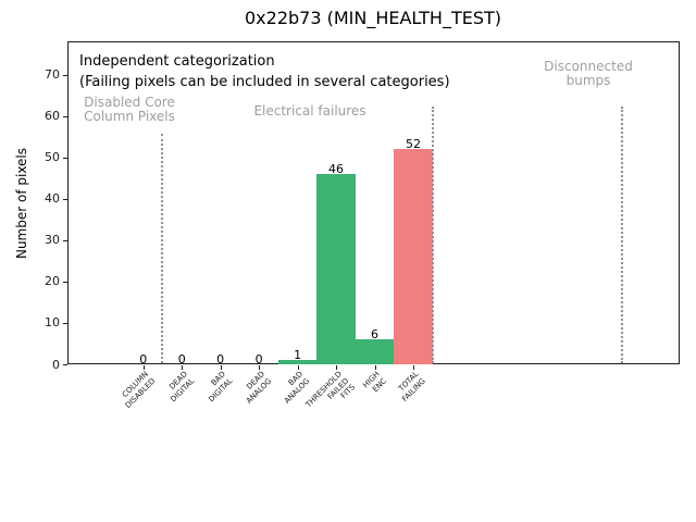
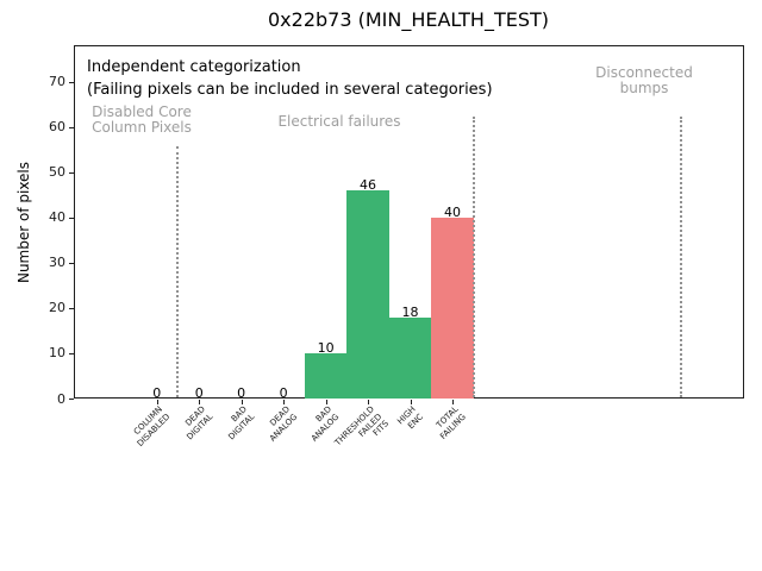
BAD ANALOG: 1 -> 10
HIGH ENC: 6 -> 18
TOTAL FAILING: 52 -> 40
